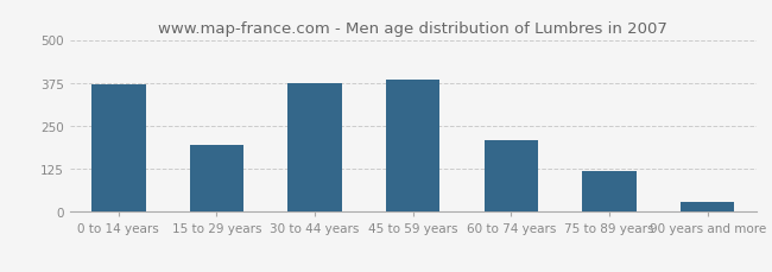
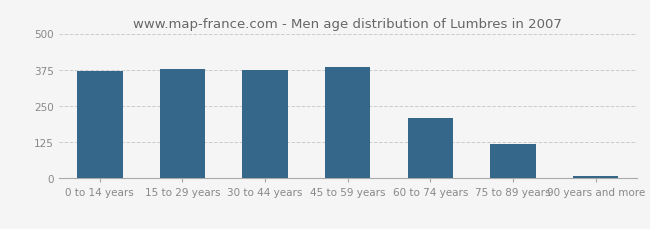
15 to 29 years: 195 -> 378
90 years and more: 30 -> 10
